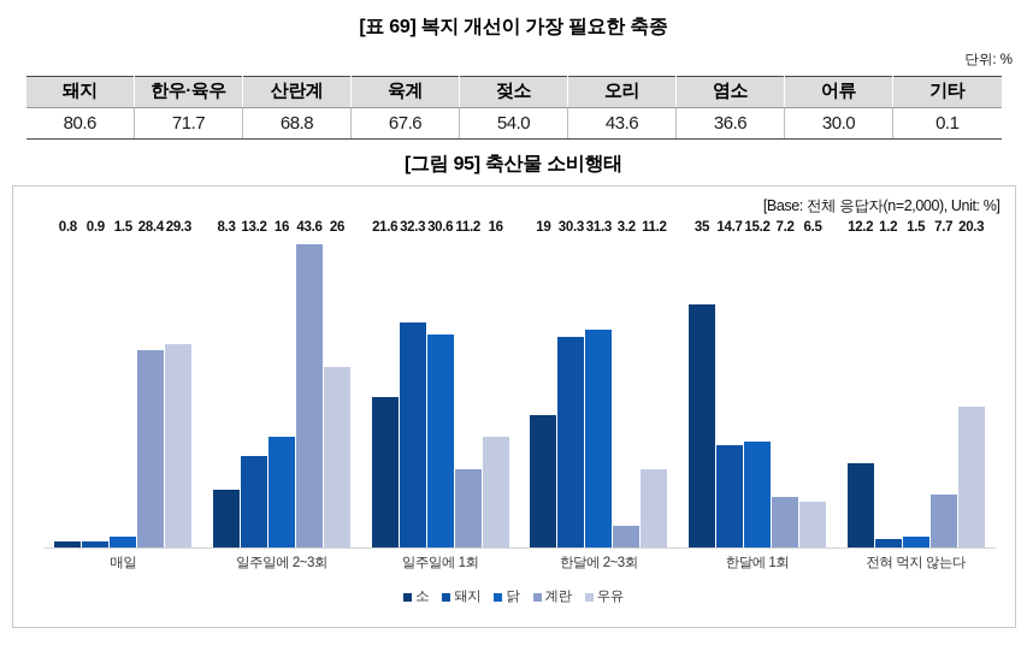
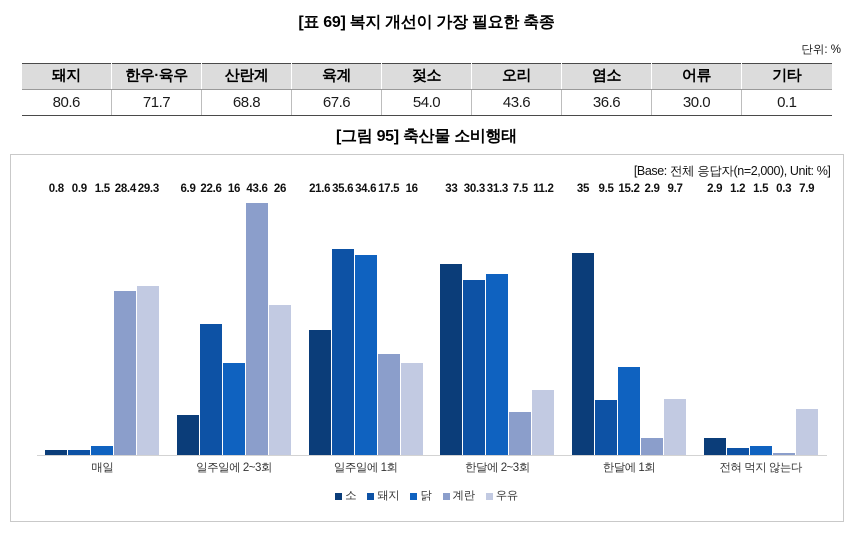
소/일주일에 2~3회: 8.3 -> 6.9
돼지/일주일에 2~3회: 13.2 -> 22.6
돼지/일주일에 1회: 32.3 -> 35.6
닭/일주일에 1회: 30.6 -> 34.6
계란/일주일에 1회: 11.2 -> 17.5
소/한달에 2~3회: 19 -> 33
계란/한달에 2~3회: 3.2 -> 7.5
돼지/한달에 1회: 14.7 -> 9.5
계란/한달에 1회: 7.2 -> 2.9
우유/한달에 1회: 6.5 -> 9.7
소/전혀 먹지 않는다: 12.2 -> 2.9
계란/전혀 먹지 않는다: 7.7 -> 0.3
우유/전혀 먹지 않는다: 20.3 -> 7.9
